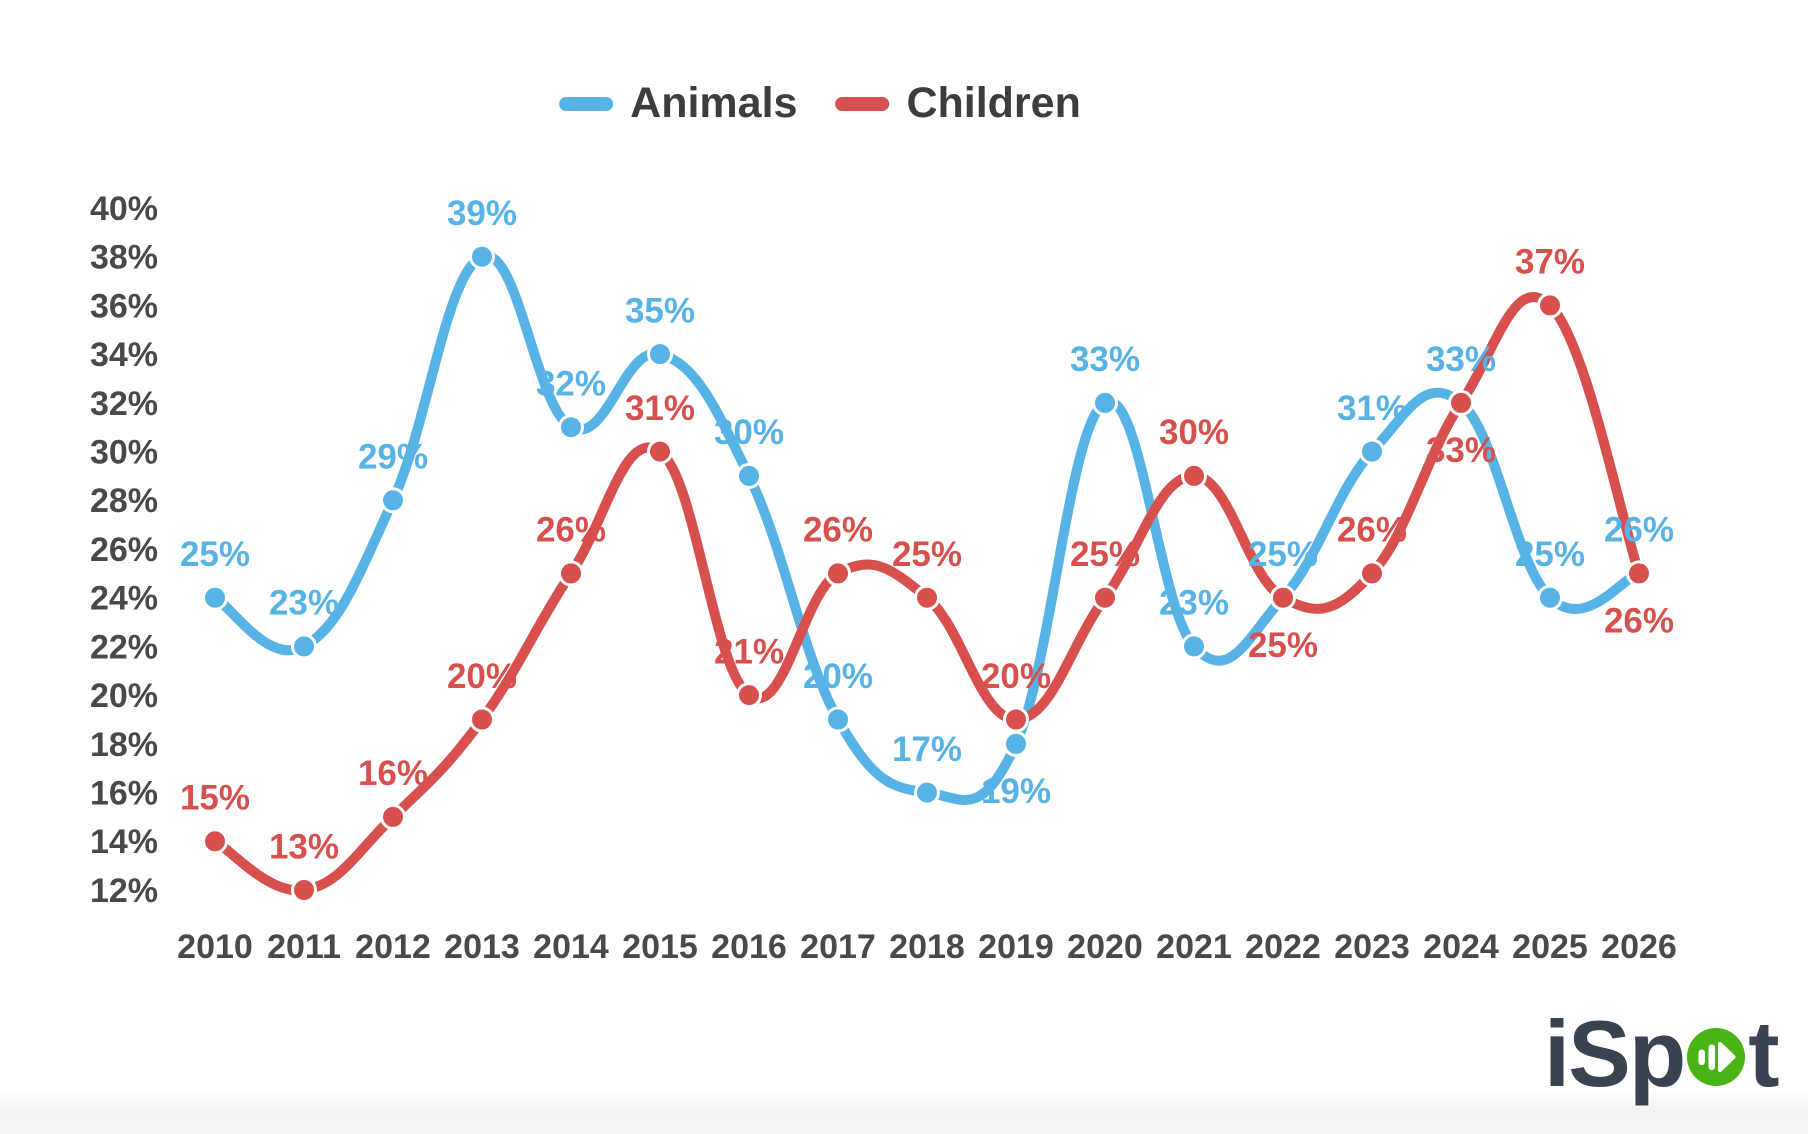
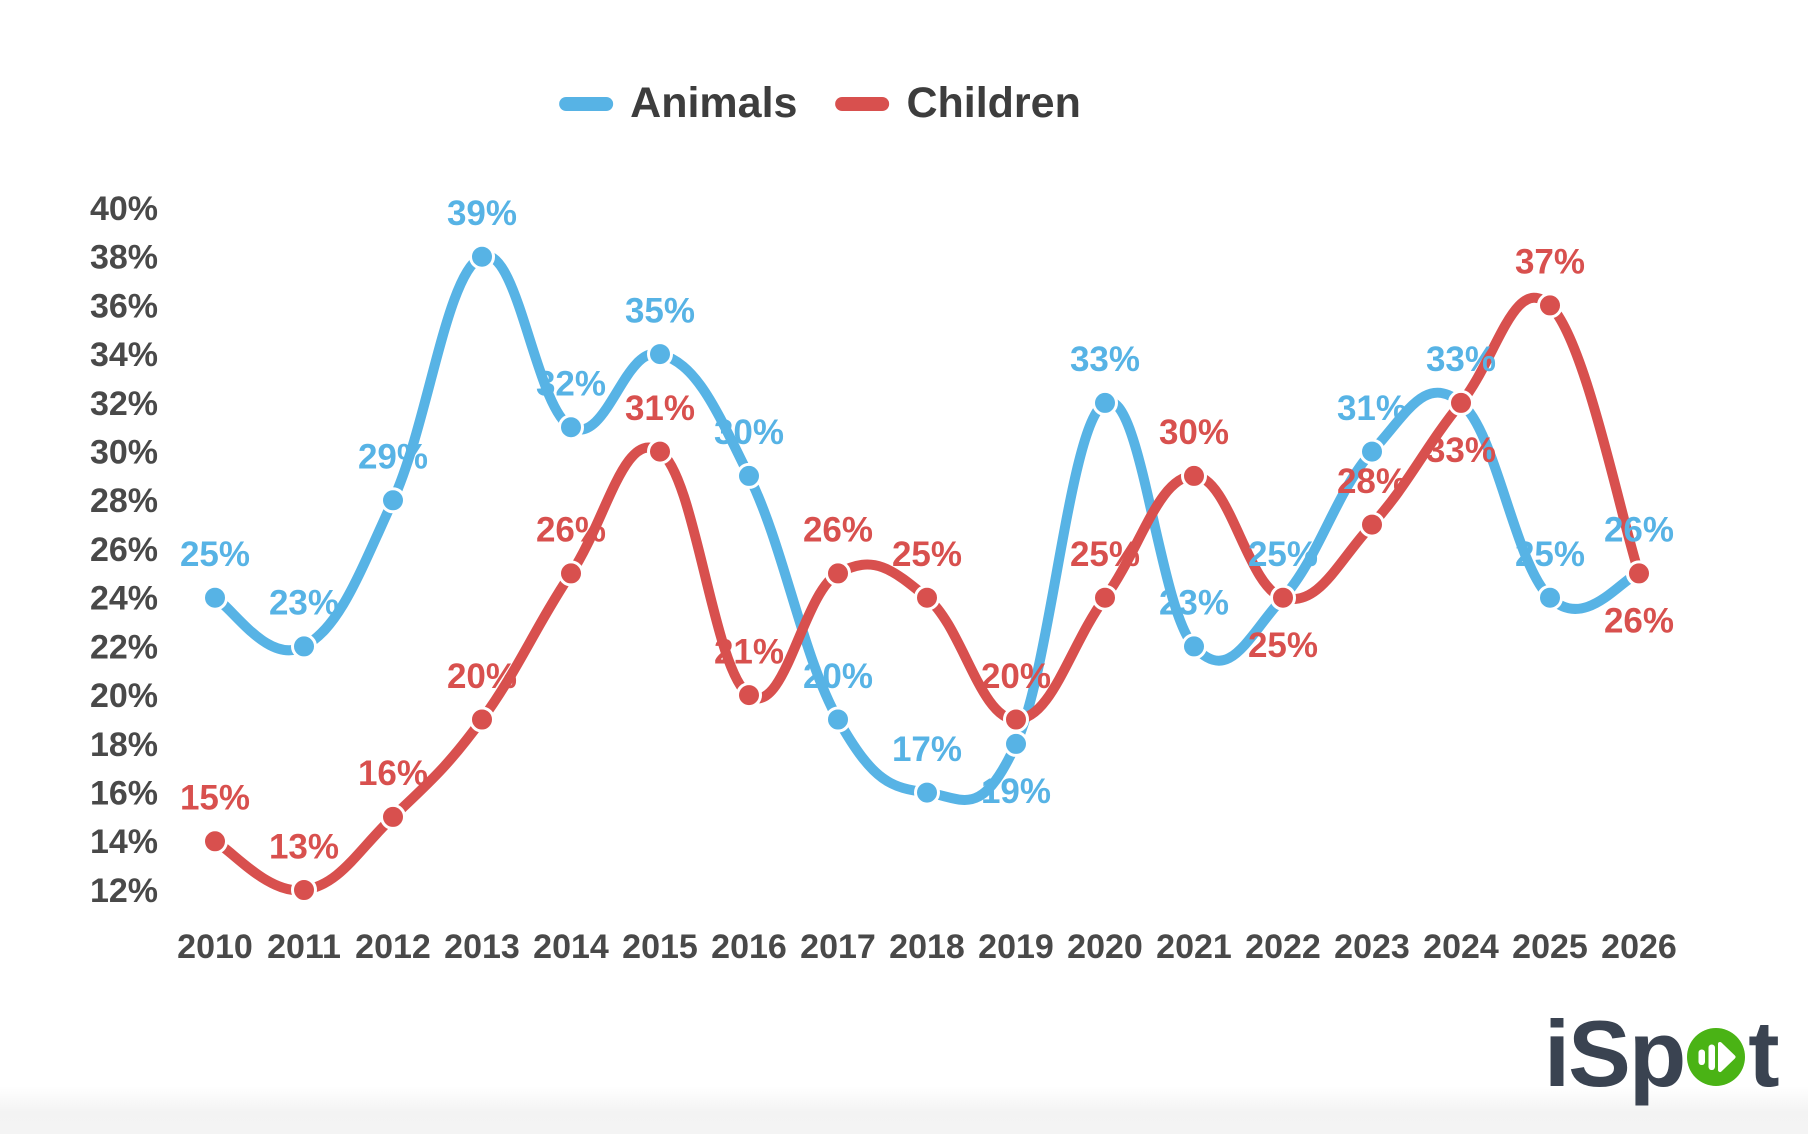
Children/2023: 26% -> 28%
